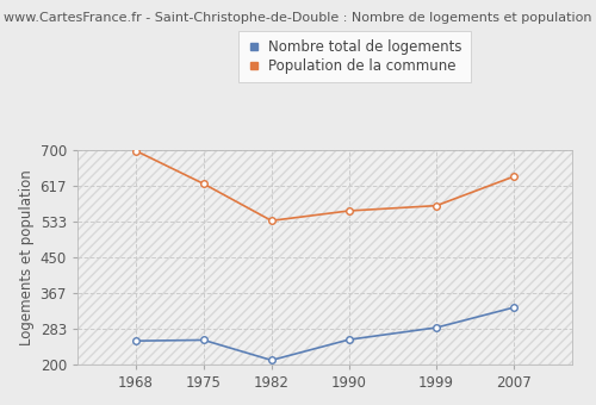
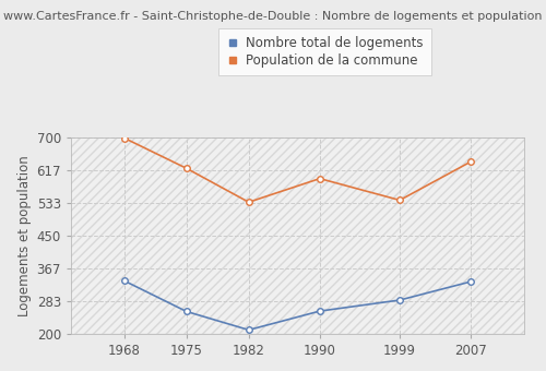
Nombre total de logements/1968: 255 -> 335
Population de la commune/1990: 558 -> 595
Population de la commune/1999: 570 -> 540
